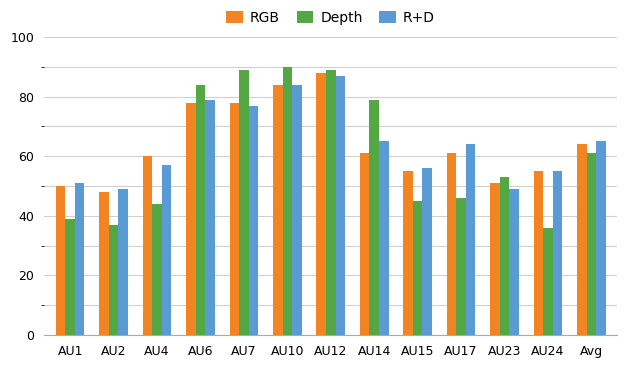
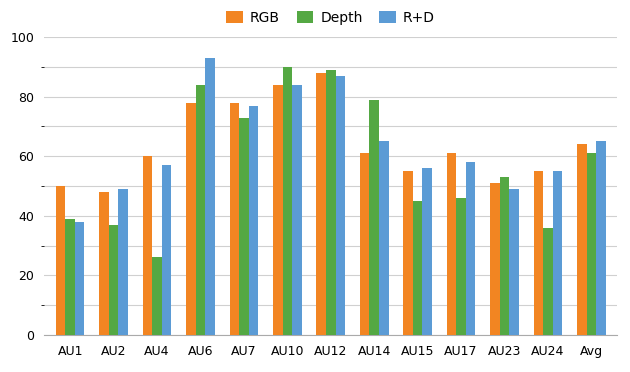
R+D/AU1: 51 -> 38
Depth/AU4: 44 -> 26
R+D/AU6: 79 -> 93
Depth/AU7: 89 -> 73
R+D/AU17: 64 -> 58
